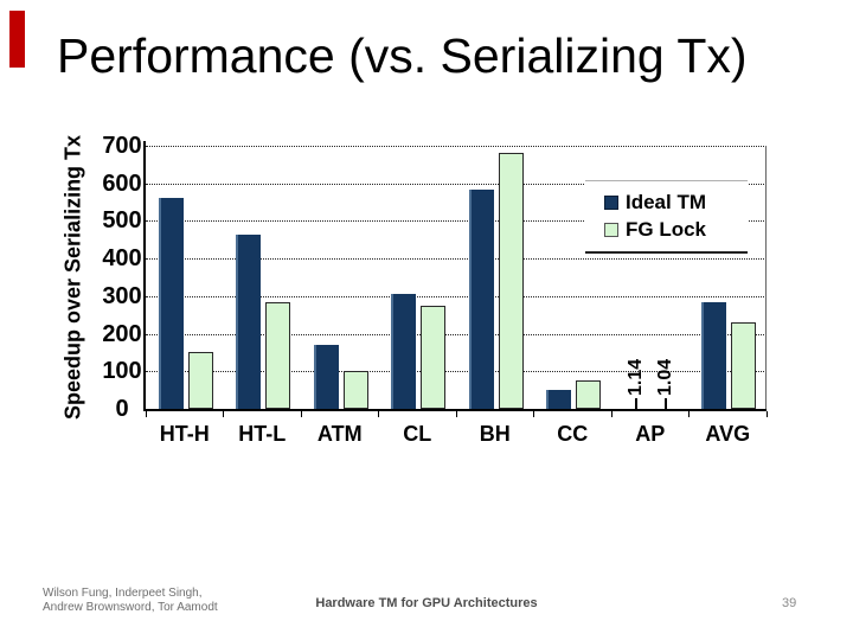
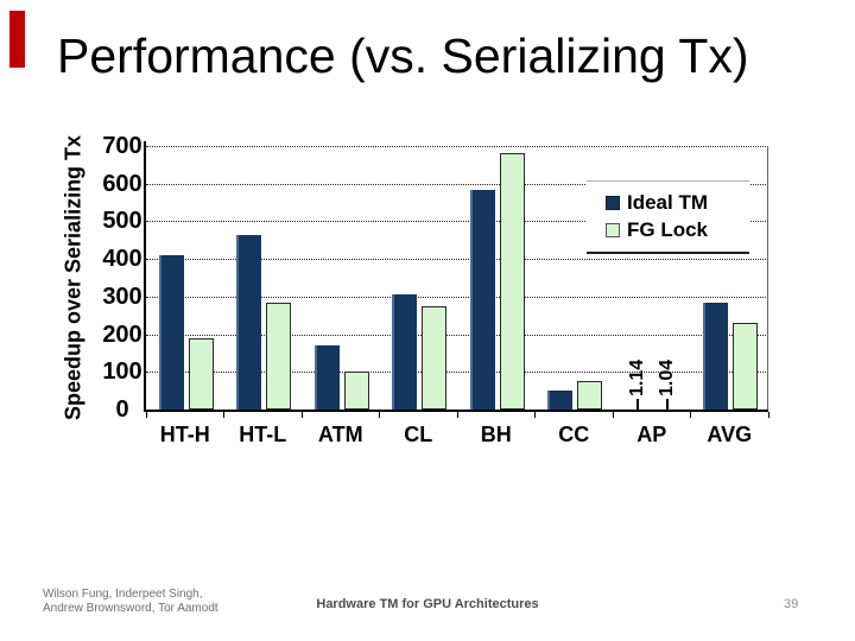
Ideal TM/HT-H: 560 -> 410
FG Lock/HT-H: 150 -> 190
